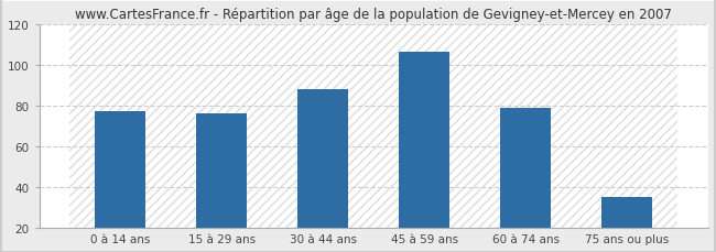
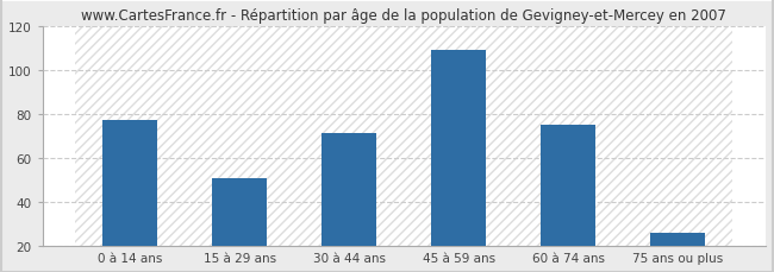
15 à 29 ans: 76 -> 51
30 à 44 ans: 88 -> 71
45 à 59 ans: 106 -> 109
60 à 74 ans: 79 -> 75
75 ans ou plus: 35 -> 26
